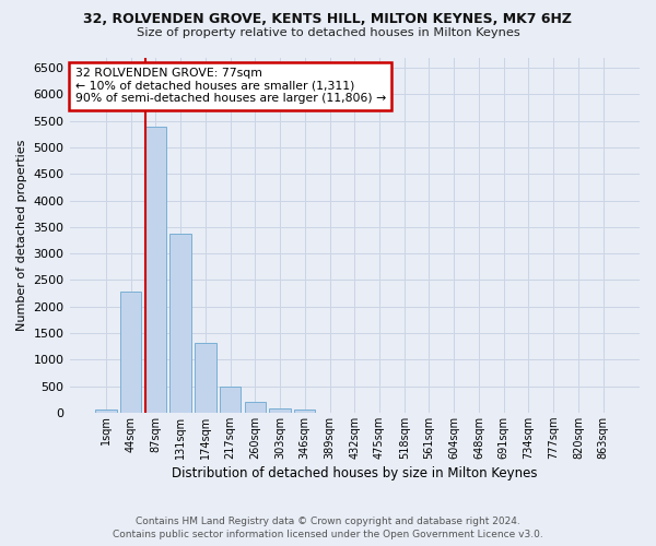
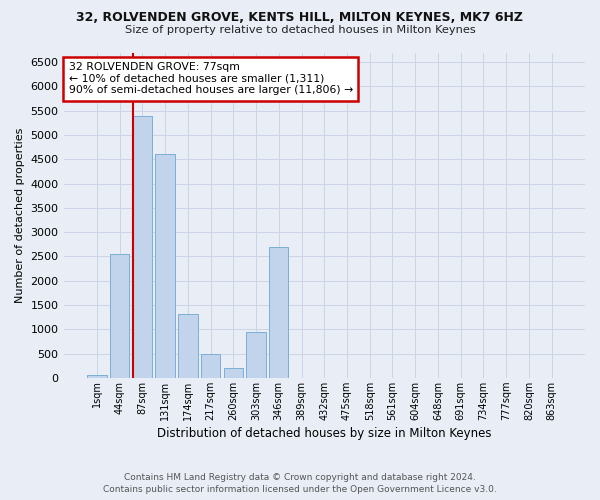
44sqm: 2280 -> 2550
131sqm: 3380 -> 4600
303sqm: 80 -> 950
346sqm: 60 -> 2700
